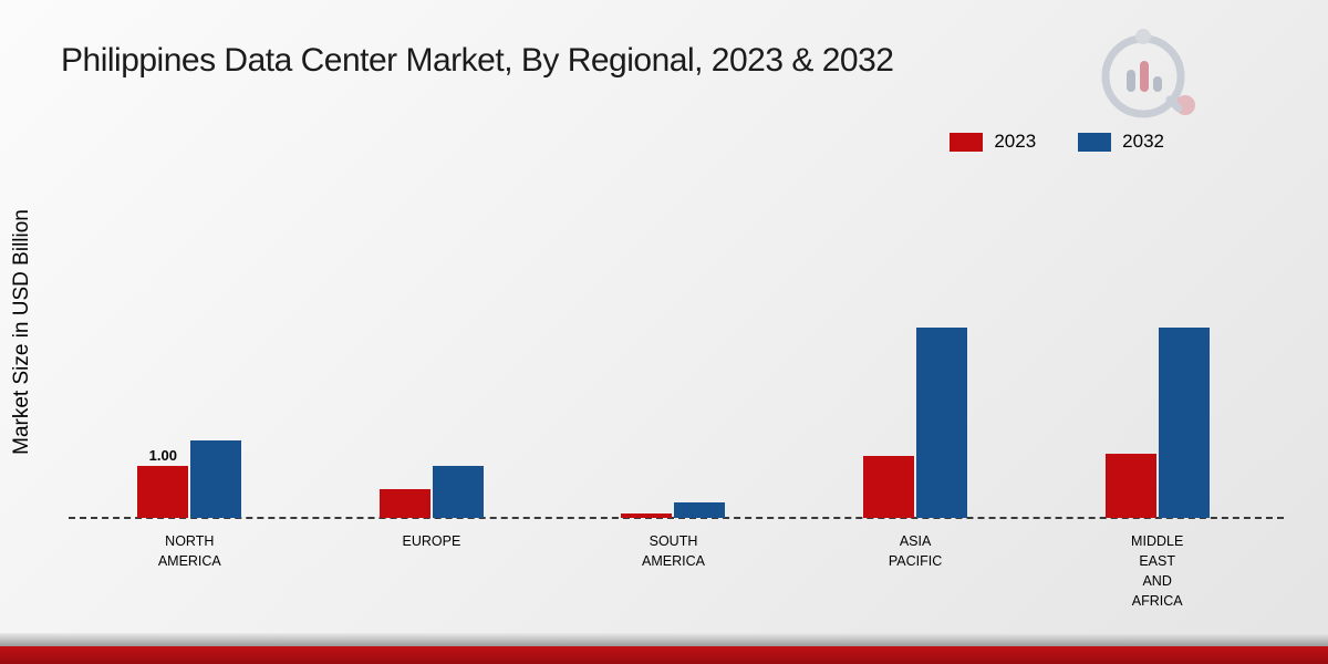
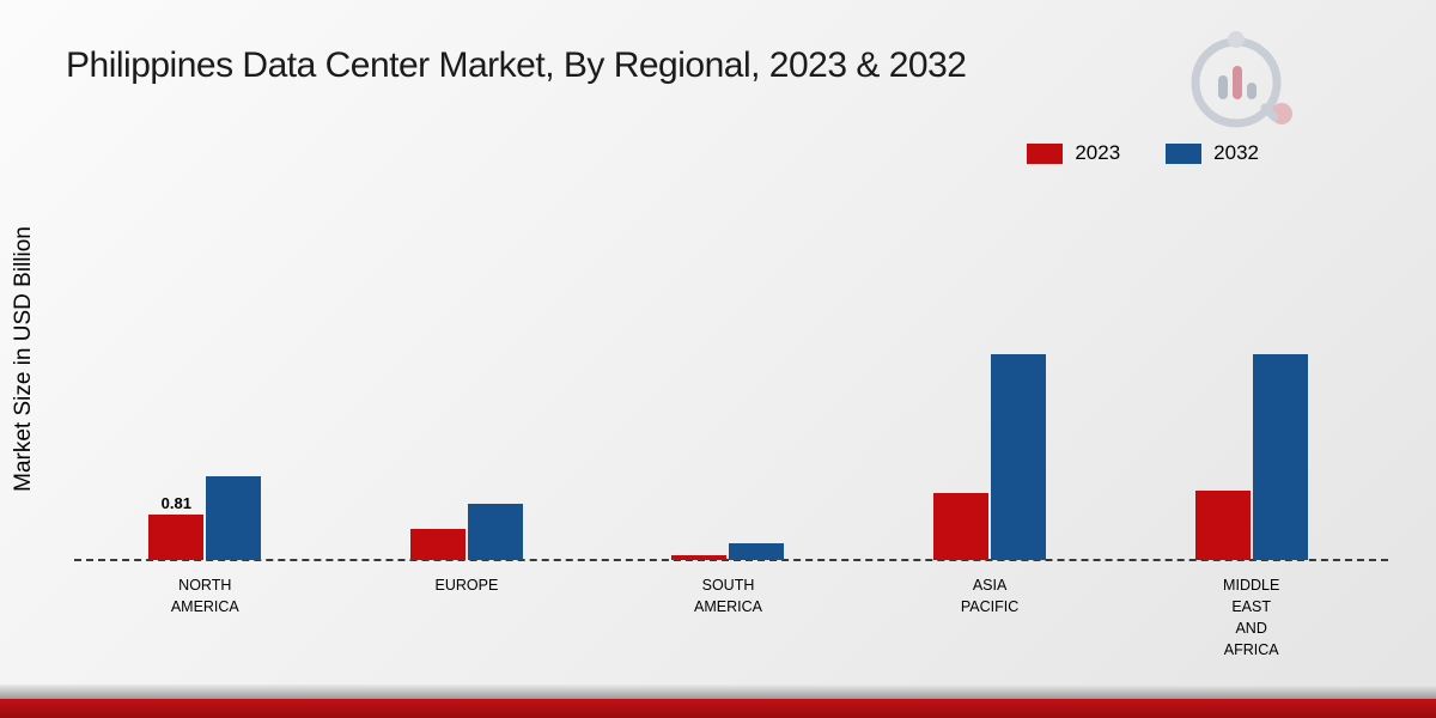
2023/NORTH AMERICA: 1.00 -> 0.81
